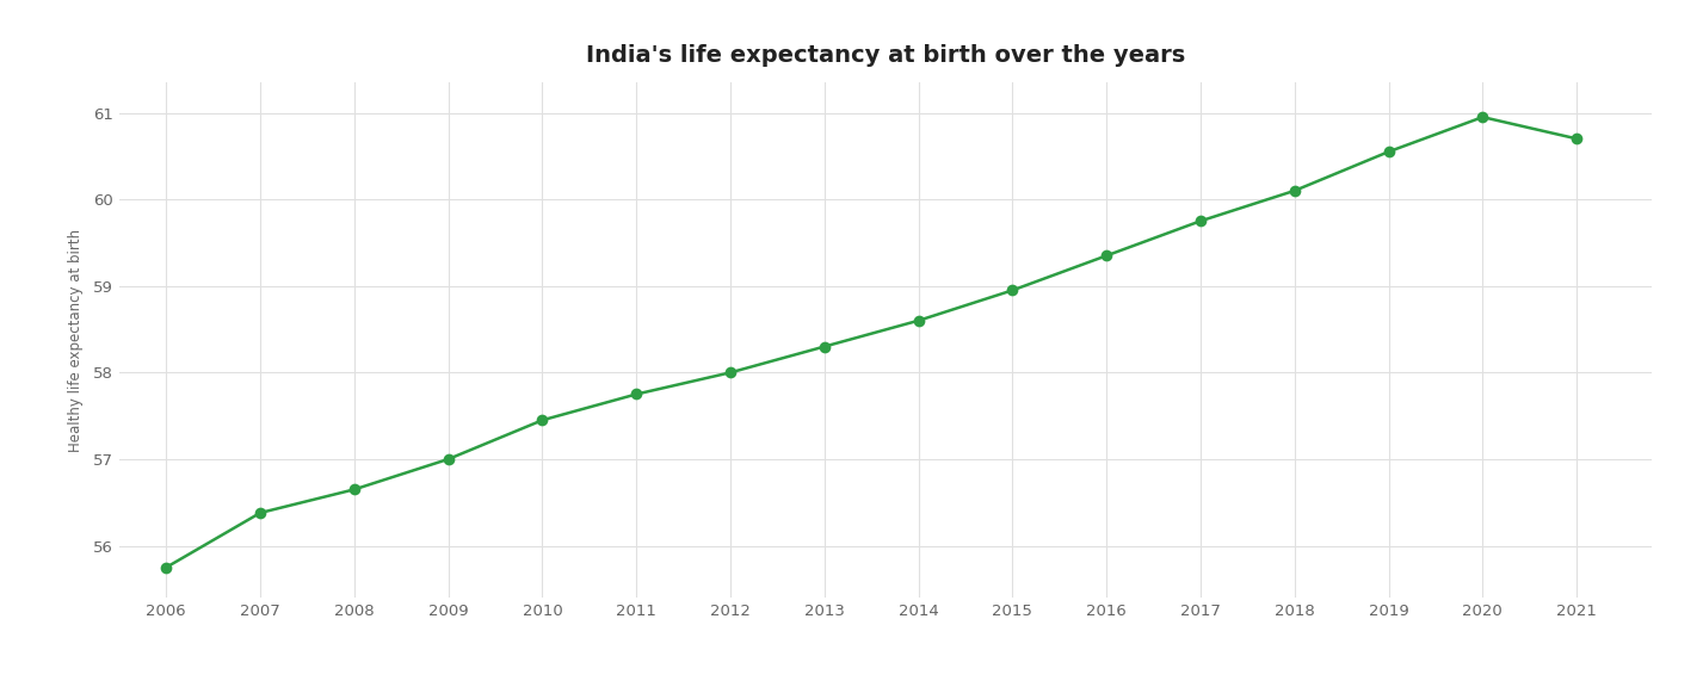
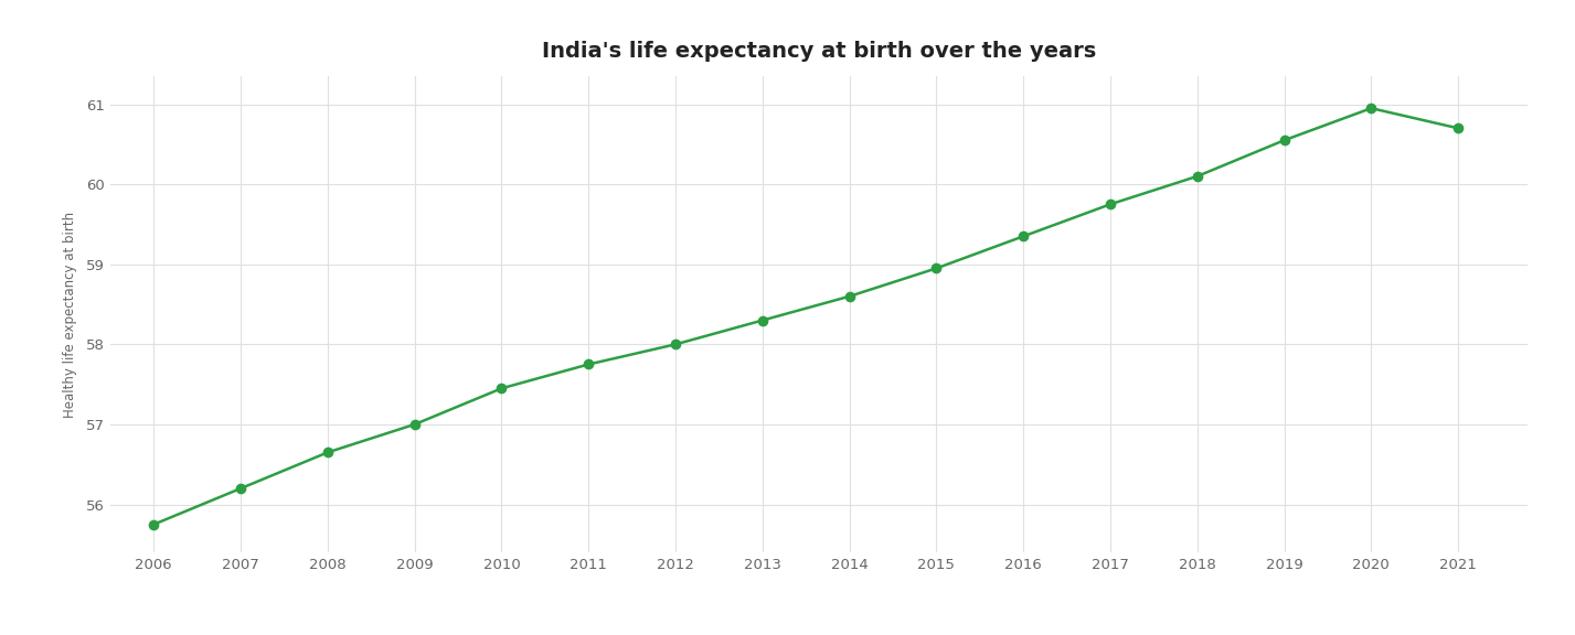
2007: 56.38 -> 56.20
